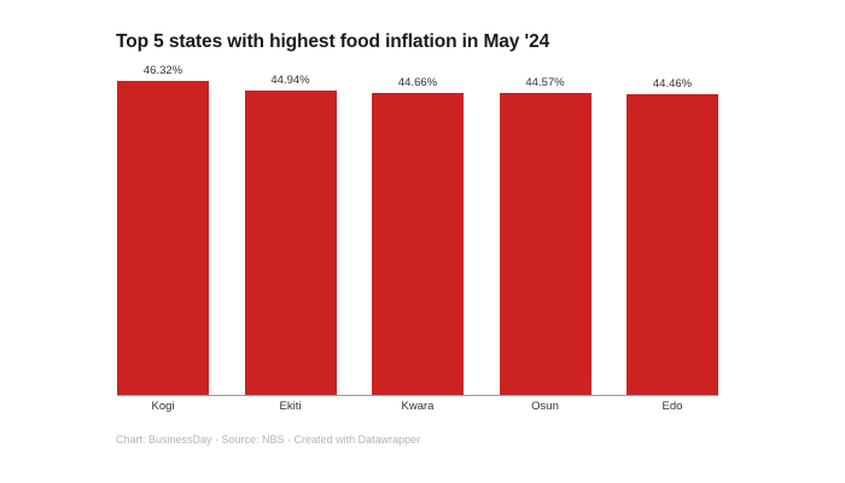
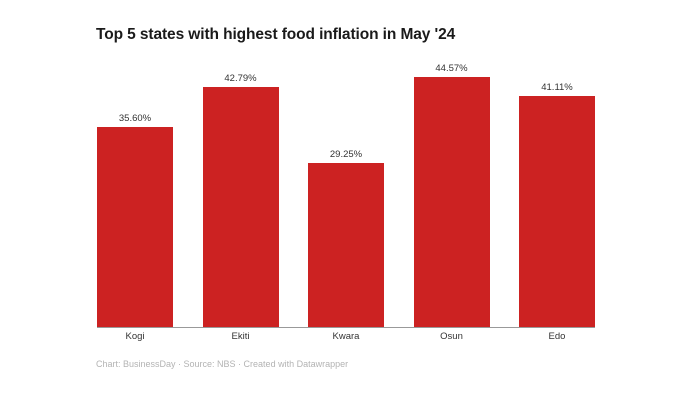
Kogi: 46.32% -> 35.60%
Ekiti: 44.94% -> 42.79%
Kwara: 44.66% -> 29.25%
Edo: 44.46% -> 41.11%
